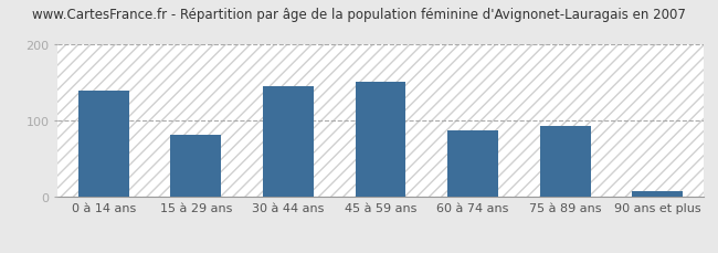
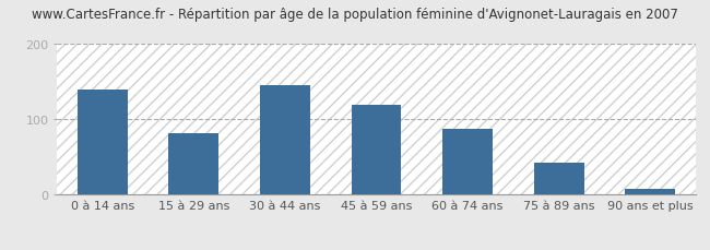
45 à 59 ans: 152 -> 120
75 à 89 ans: 94 -> 42
